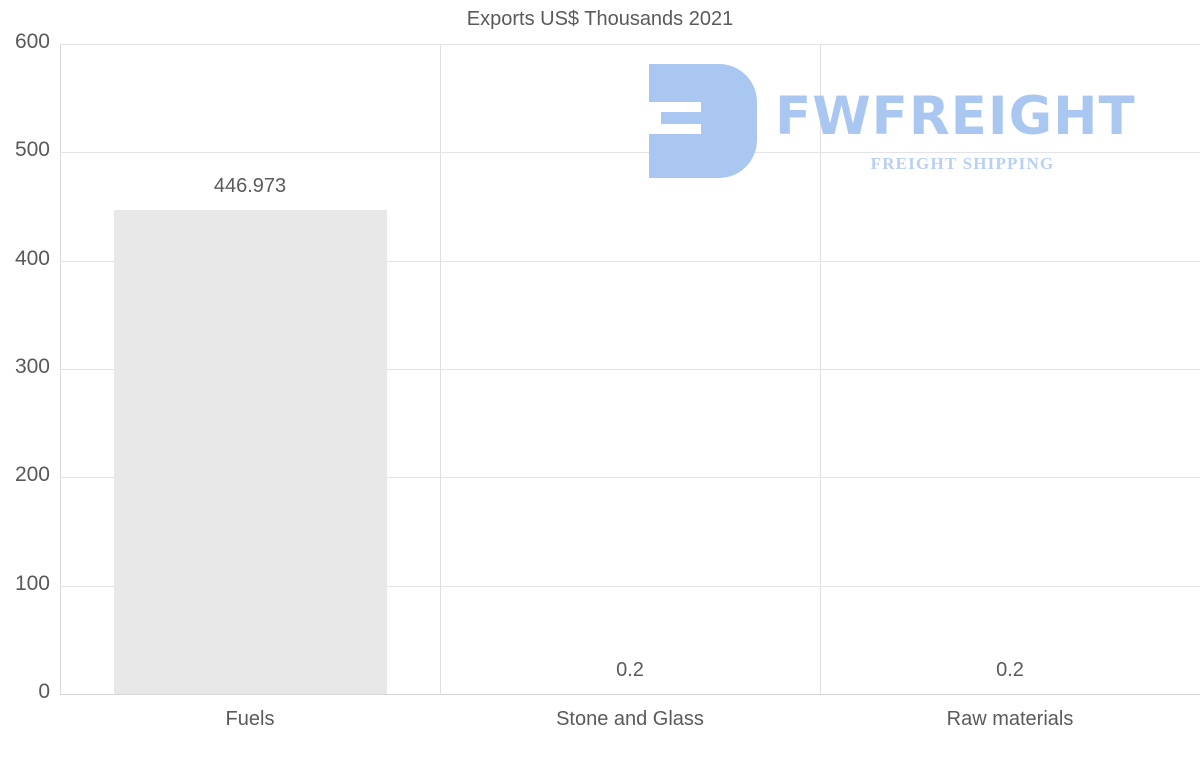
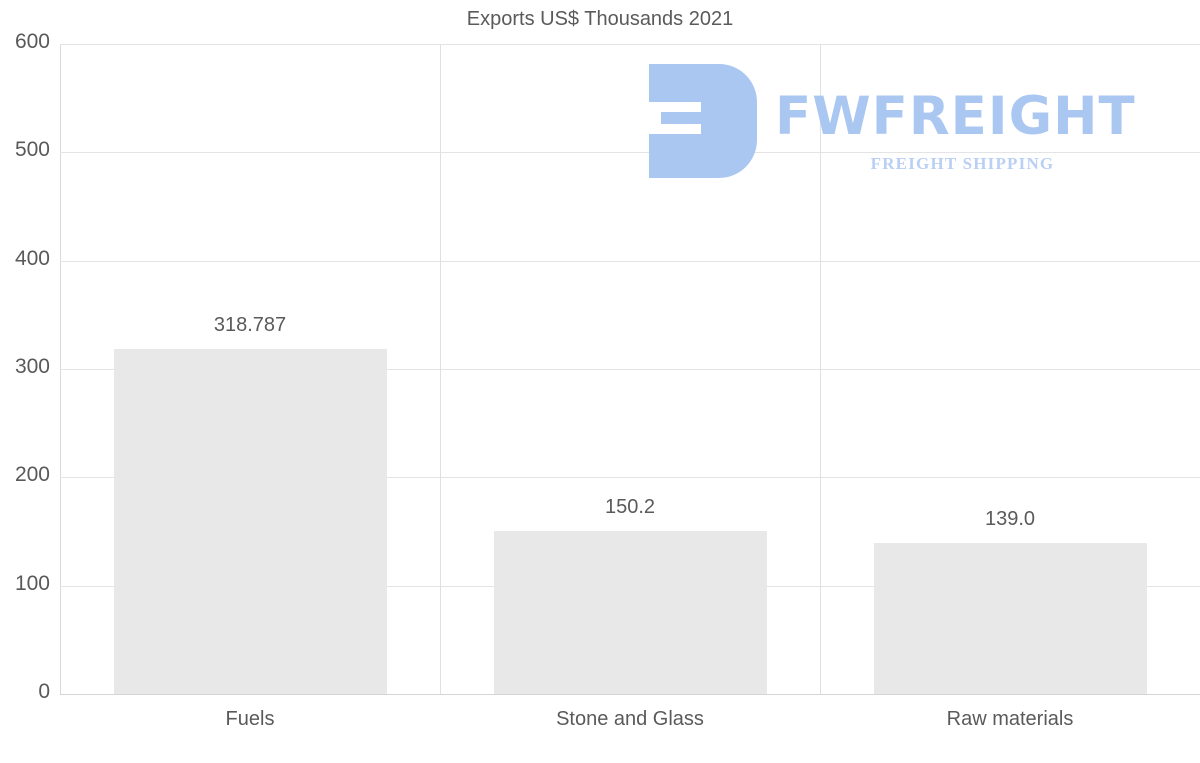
Fuels: 446.973 -> 318.787
Stone and Glass: 0.2 -> 150.2
Raw materials: 0.2 -> 139.0
